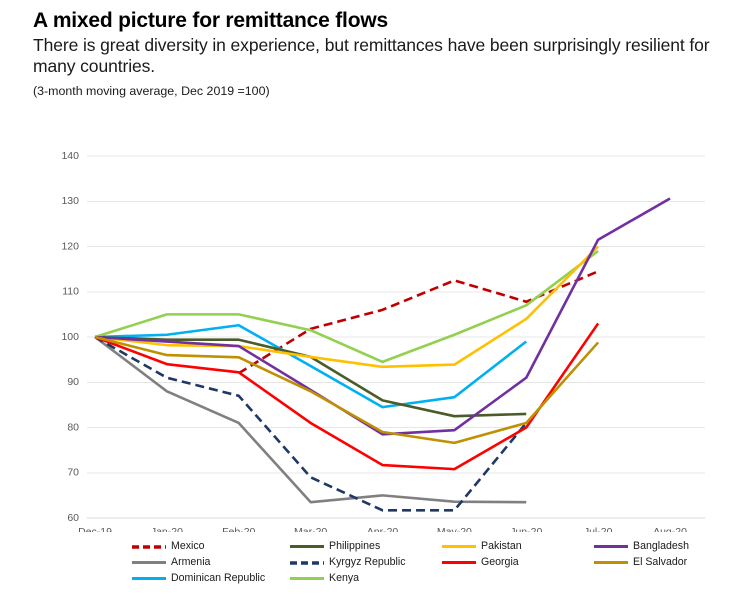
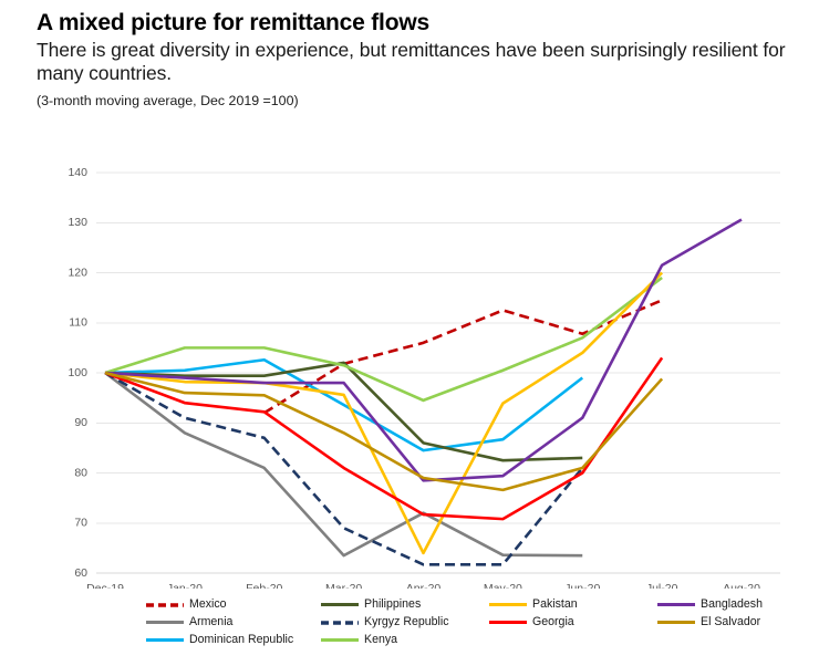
Philippines/Mar-20: 96 -> 102
Bangladesh/Mar-20: 88 -> 98
Armenia/Apr-20: 65 -> 72
Pakistan/Apr-20: 93 -> 64
